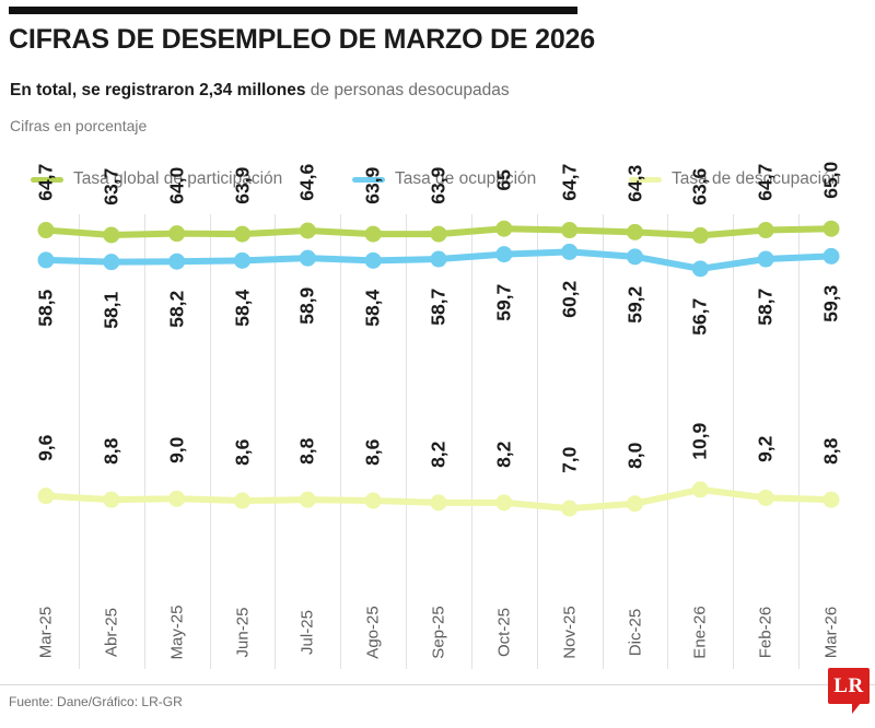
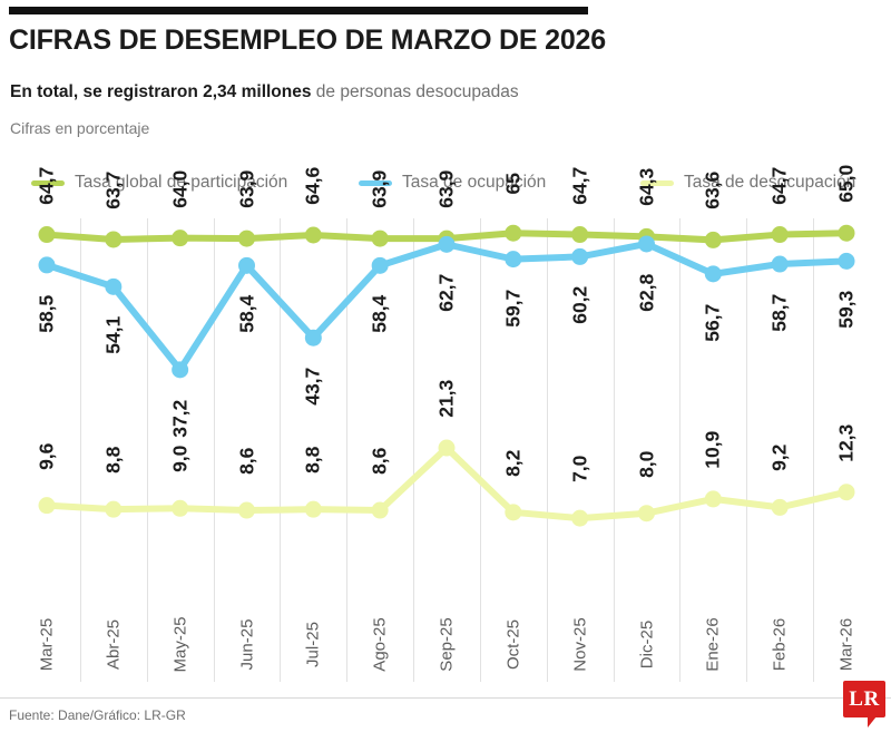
Tasa de ocupación/Abr-25: 58,1 -> 54,1
Tasa de ocupación/May-25: 58,2 -> 37,2
Tasa de ocupación/Jul-25: 58,9 -> 43,7
Tasa de ocupación/Sep-25: 58,7 -> 62,7
Tasa de desocupación/Sep-25: 8,2 -> 21,3
Tasa de ocupación/Dic-25: 59,2 -> 62,8
Tasa de desocupación/Mar-26: 8,8 -> 12,3
